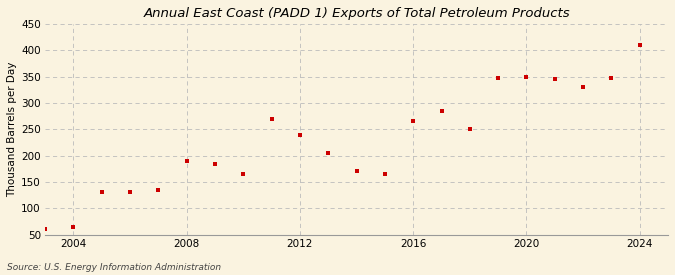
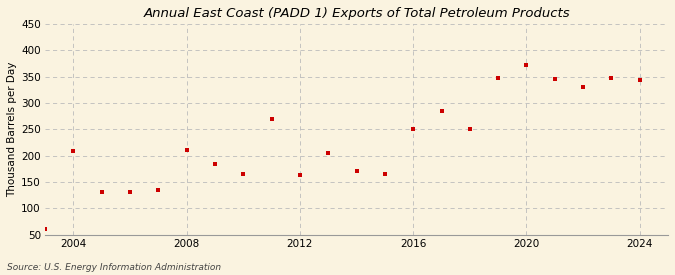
2004: 65 -> 208
2008: 190 -> 210
2012: 240 -> 164
2016: 265 -> 250
2020: 350 -> 372
2024: 410 -> 344
